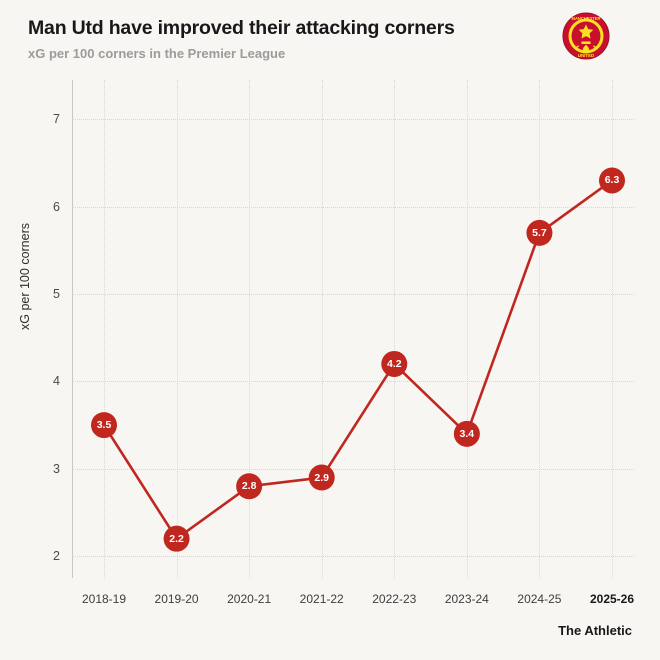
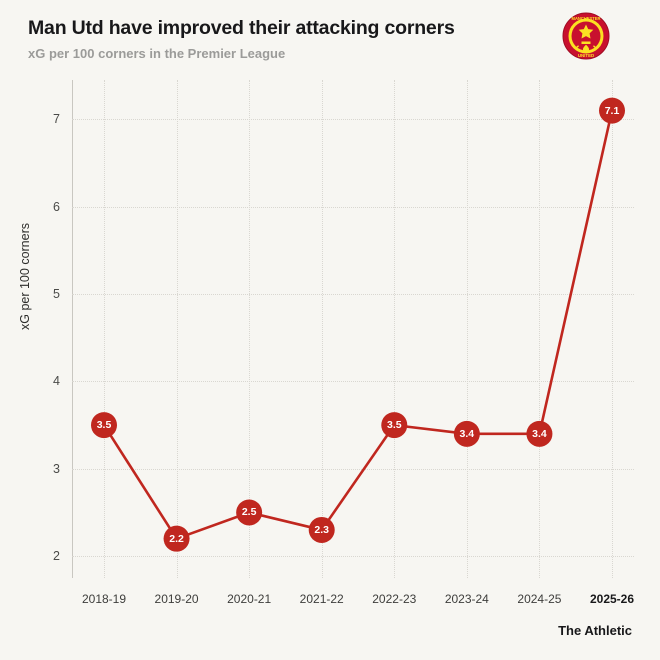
2020-21: 2.8 -> 2.5
2021-22: 2.9 -> 2.3
2022-23: 4.2 -> 3.5
2024-25: 5.7 -> 3.4
2025-26: 6.3 -> 7.1
